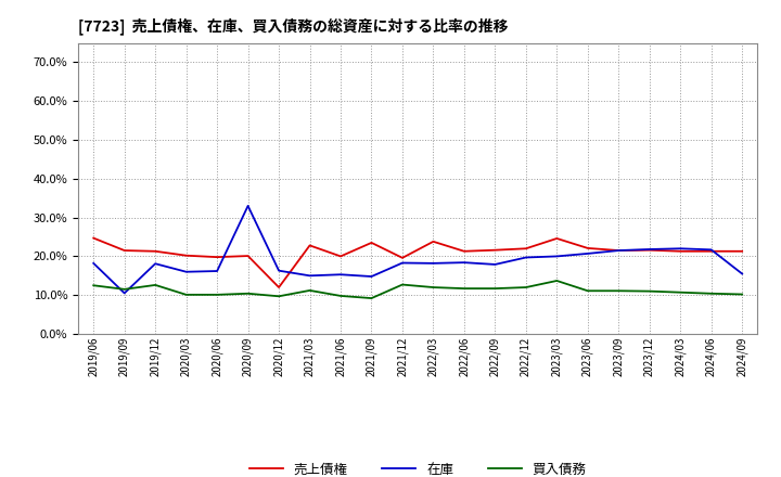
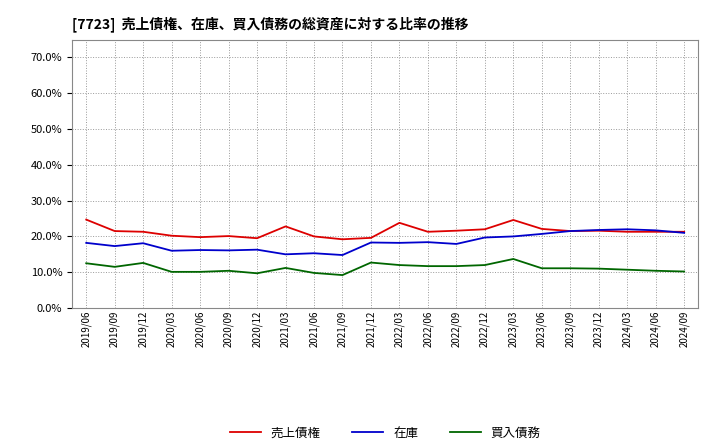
在庫/2019/09: 10.5% -> 17.3%
在庫/2020/09: 33.0% -> 16.1%
売上債権/2020/12: 12.0% -> 19.5%
売上債権/2021/09: 23.5% -> 19.2%
在庫/2024/09: 15.5% -> 21.0%
